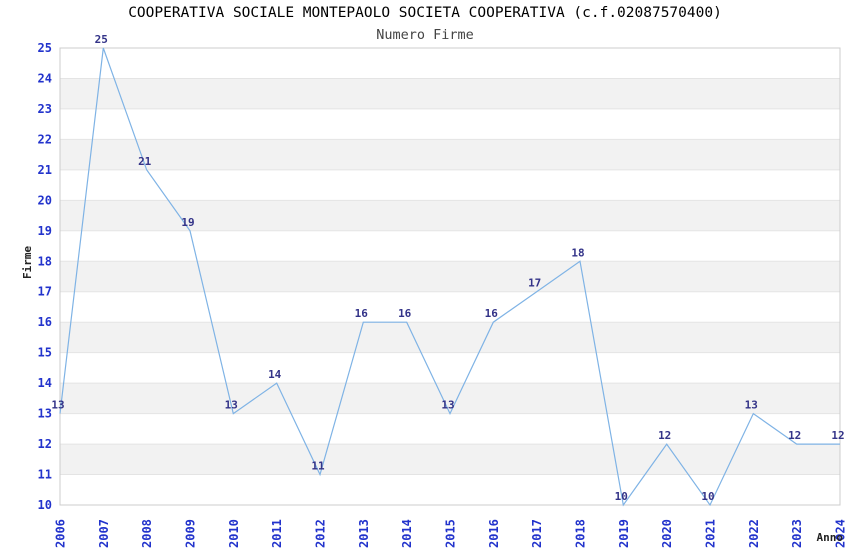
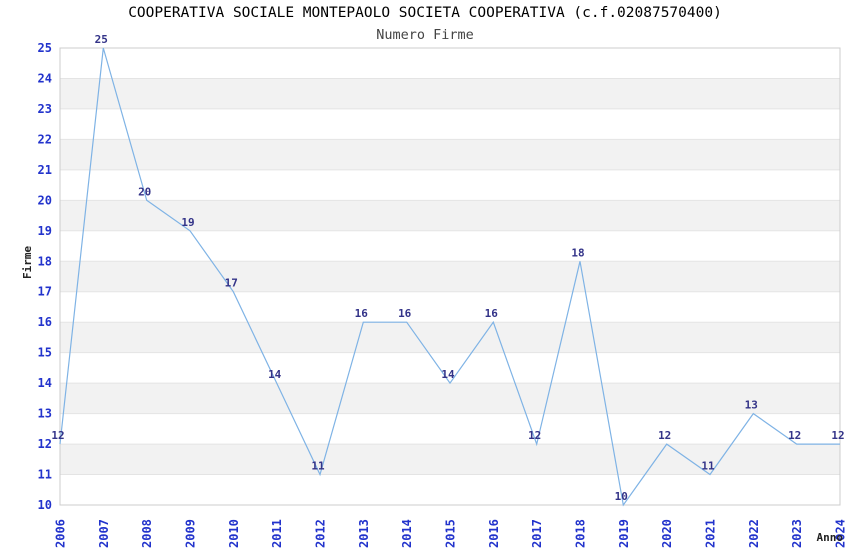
2006: 13 -> 12
2008: 21 -> 20
2010: 13 -> 17
2015: 13 -> 14
2017: 17 -> 12
2021: 10 -> 11
